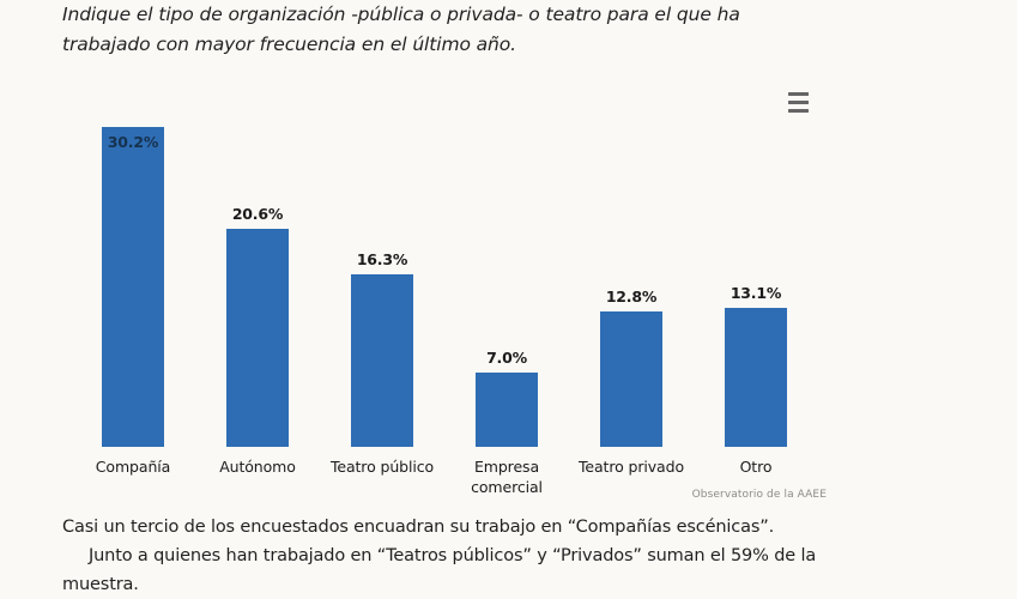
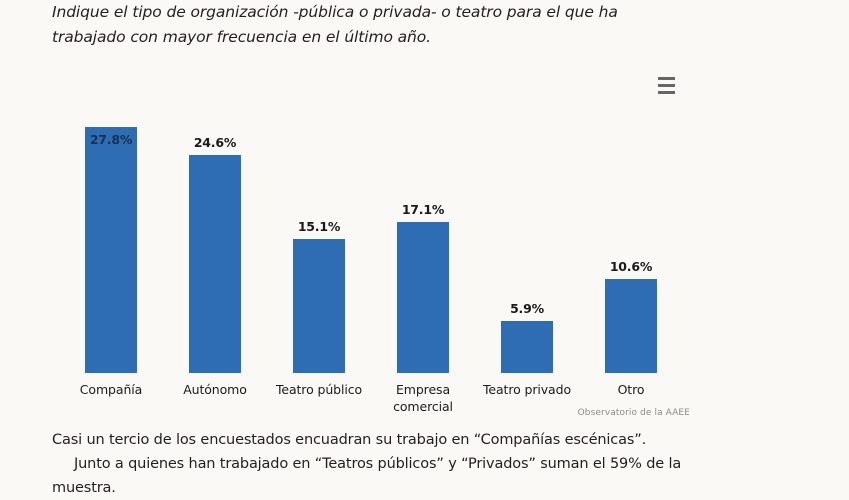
Compañía: 30.2% -> 27.8%
Autónomo: 20.6% -> 24.6%
Teatro público: 16.3% -> 15.1%
Empresa comercial: 7.0% -> 17.1%
Teatro privado: 12.8% -> 5.9%
Otro: 13.1% -> 10.6%
